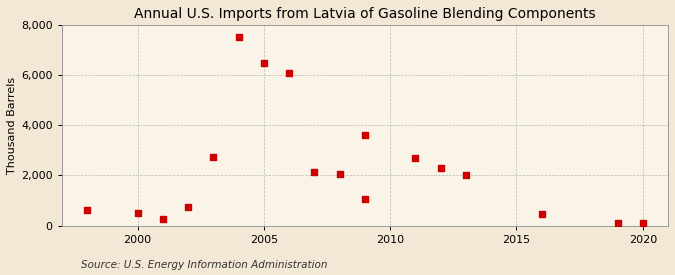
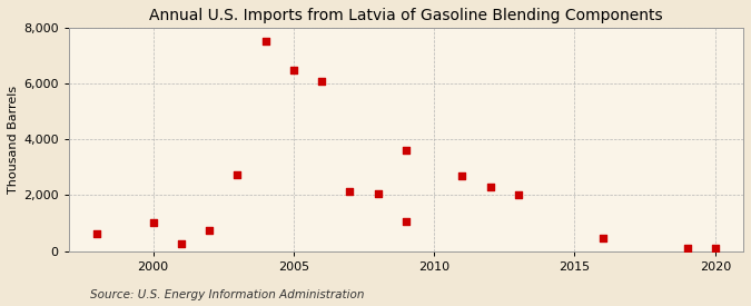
2000: 500 -> 1,000
